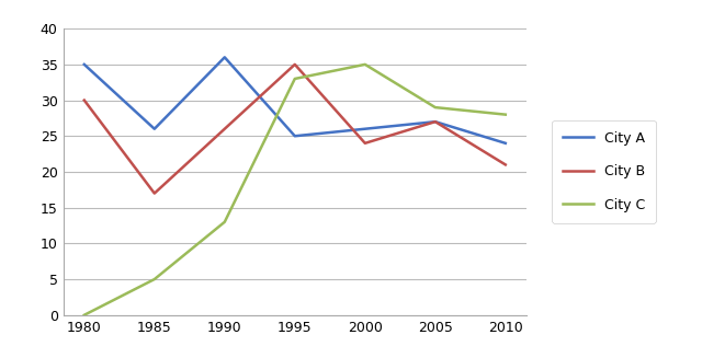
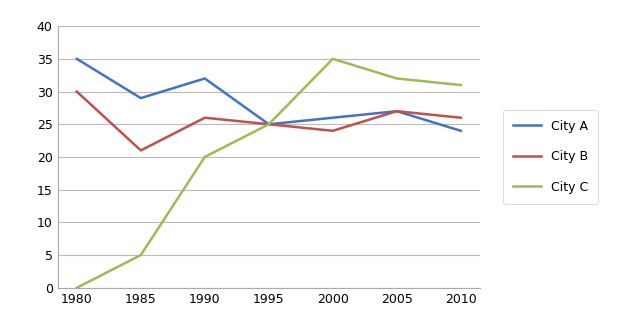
City A/1985: 26 -> 29
City B/1985: 17 -> 21
City A/1990: 36 -> 32
City C/1990: 13 -> 20
City B/1995: 35 -> 25
City C/1995: 33 -> 25
City C/2005: 29 -> 32
City B/2010: 21 -> 26
City C/2010: 28 -> 31
